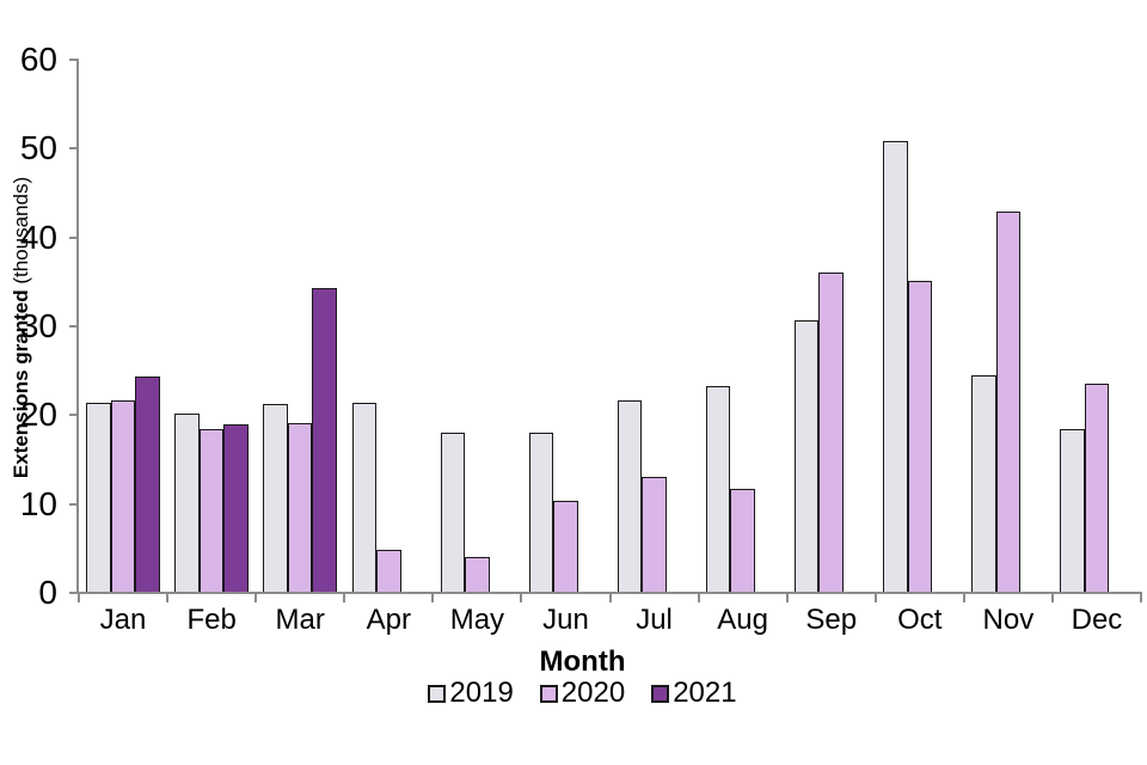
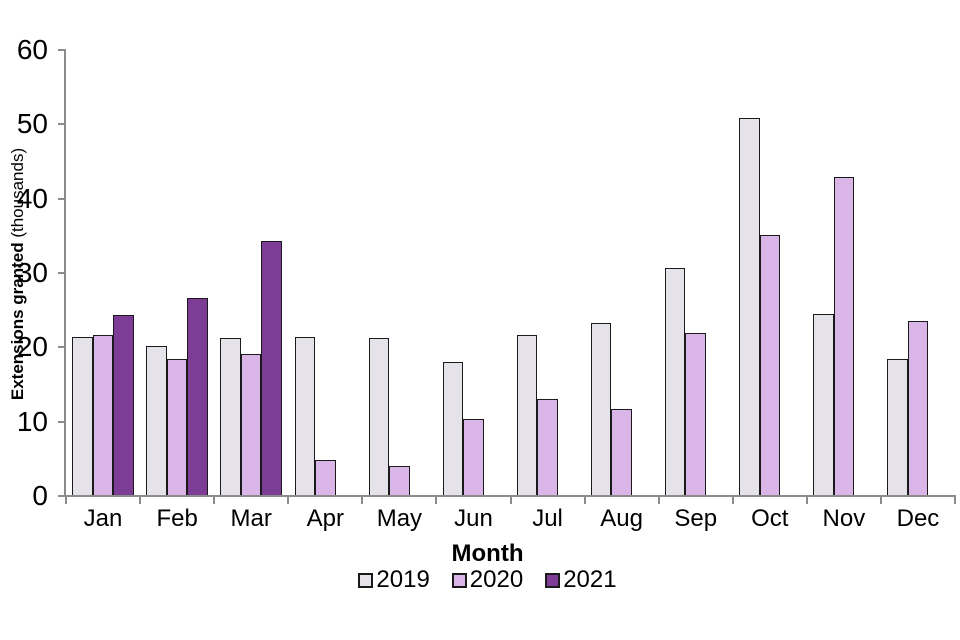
2021/Feb: 19 -> 27
2019/May: 18 -> 21
2020/Sep: 36 -> 22
